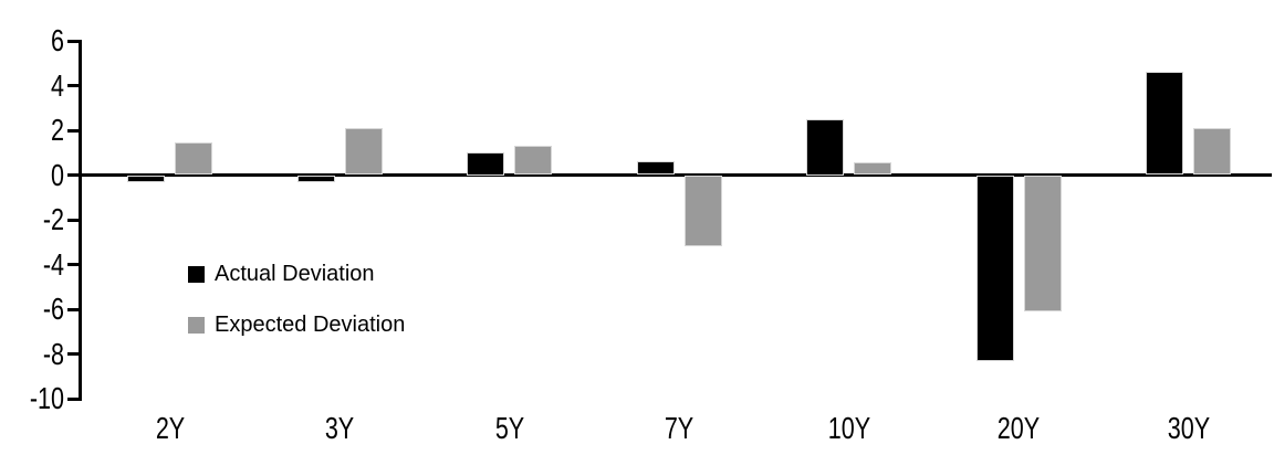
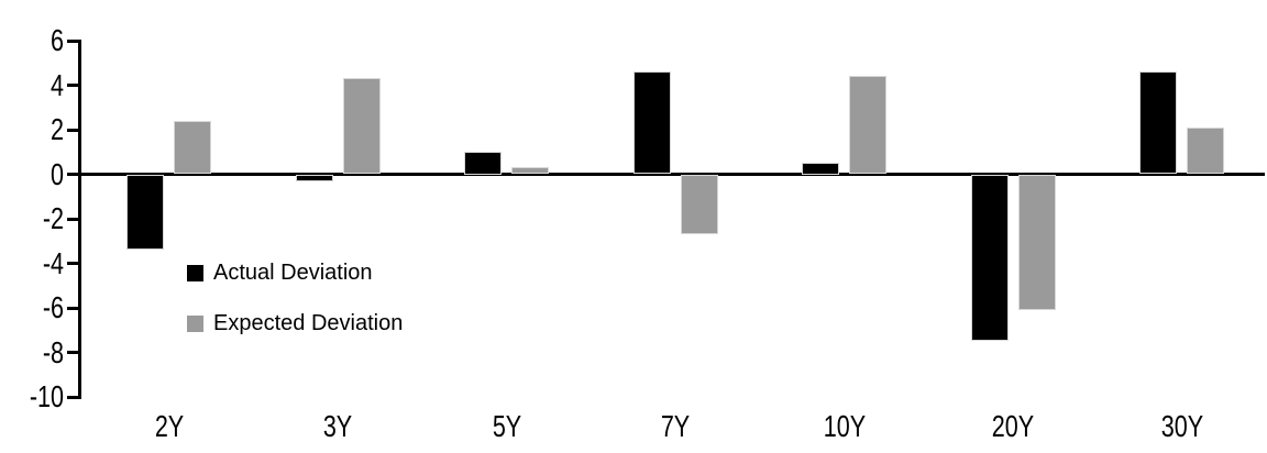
Actual Deviation/2Y: -0.3 -> -3.4
Expected Deviation/2Y: 1.4 -> 2.4
Expected Deviation/3Y: 2.1 -> 4.3
Expected Deviation/5Y: 1.3 -> 0.3
Actual Deviation/7Y: 0.6 -> 4.6
Expected Deviation/7Y: -3.2 -> -2.7
Actual Deviation/10Y: 2.5 -> 0.5
Expected Deviation/10Y: 0.6 -> 4.4
Actual Deviation/20Y: -8.3 -> -7.5
